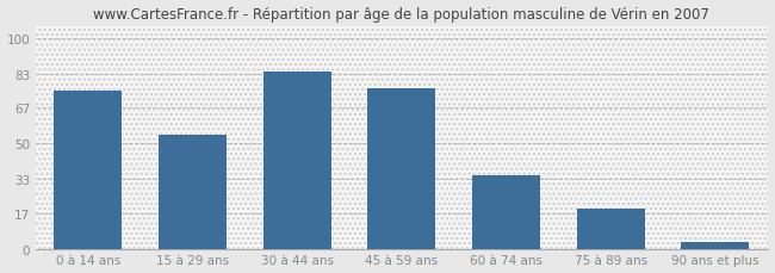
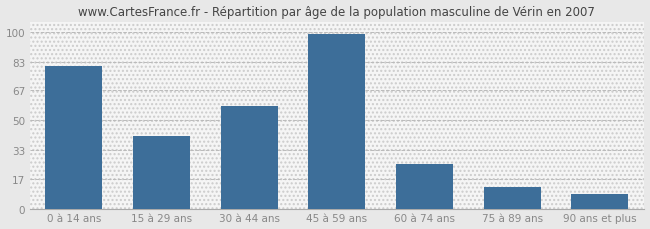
0 à 14 ans: 75 -> 81
15 à 29 ans: 54 -> 41
30 à 44 ans: 84 -> 58
45 à 59 ans: 76 -> 99
60 à 74 ans: 35 -> 25
75 à 89 ans: 19 -> 12
90 ans et plus: 3 -> 8
